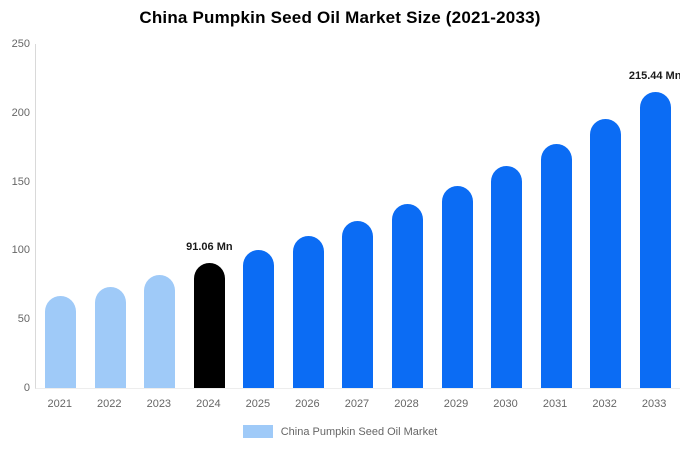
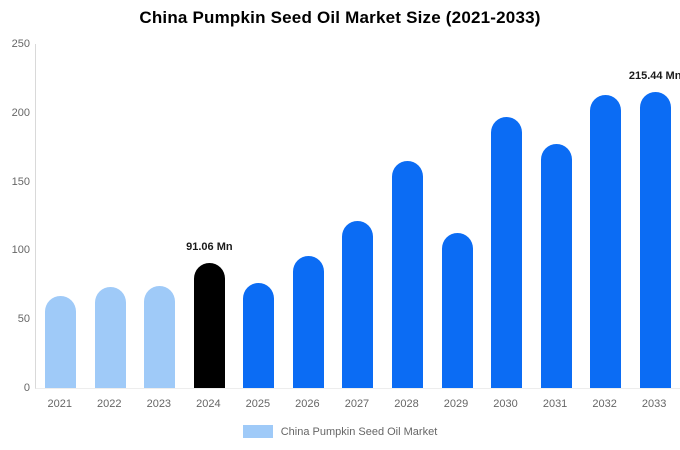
2023: 82 -> 74
2025: 100 -> 76
2026: 110 -> 96
2028: 133 -> 165
2029: 147 -> 113
2030: 162 -> 197
2032: 196 -> 213
